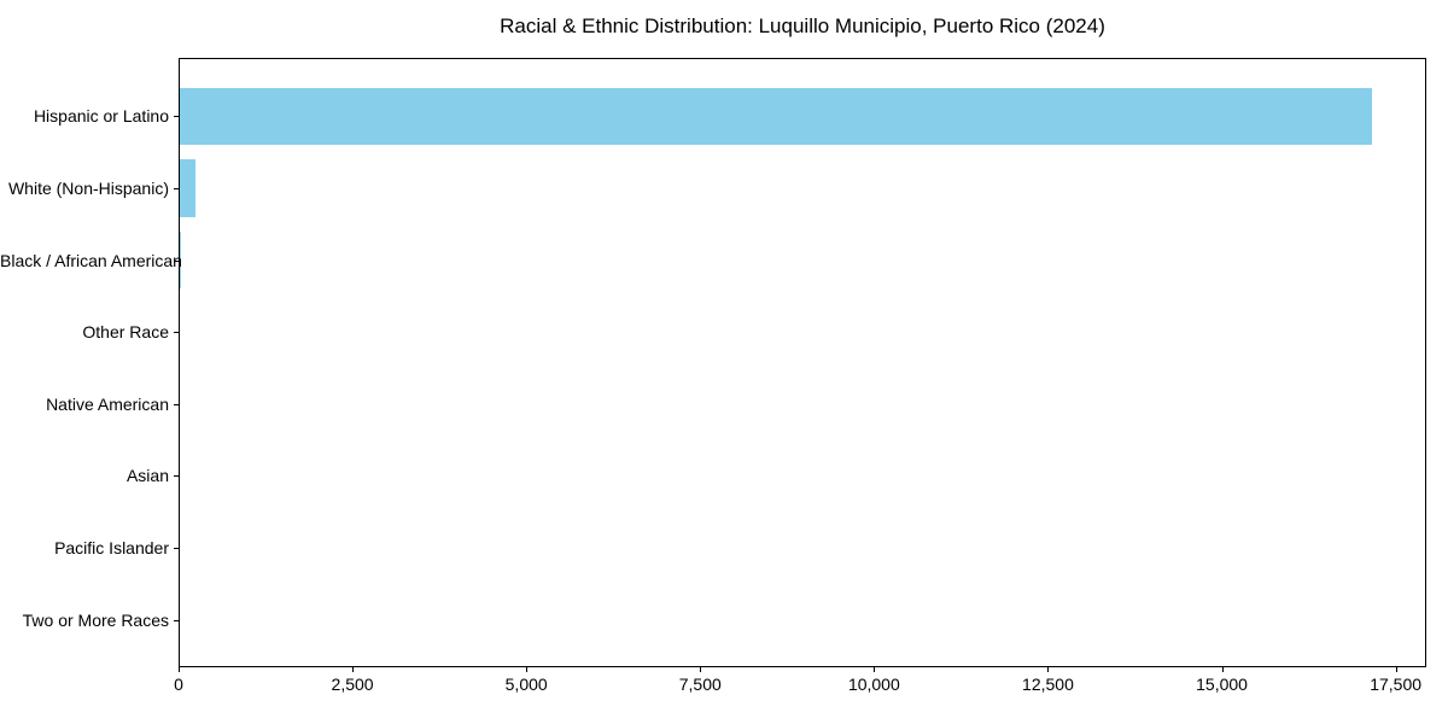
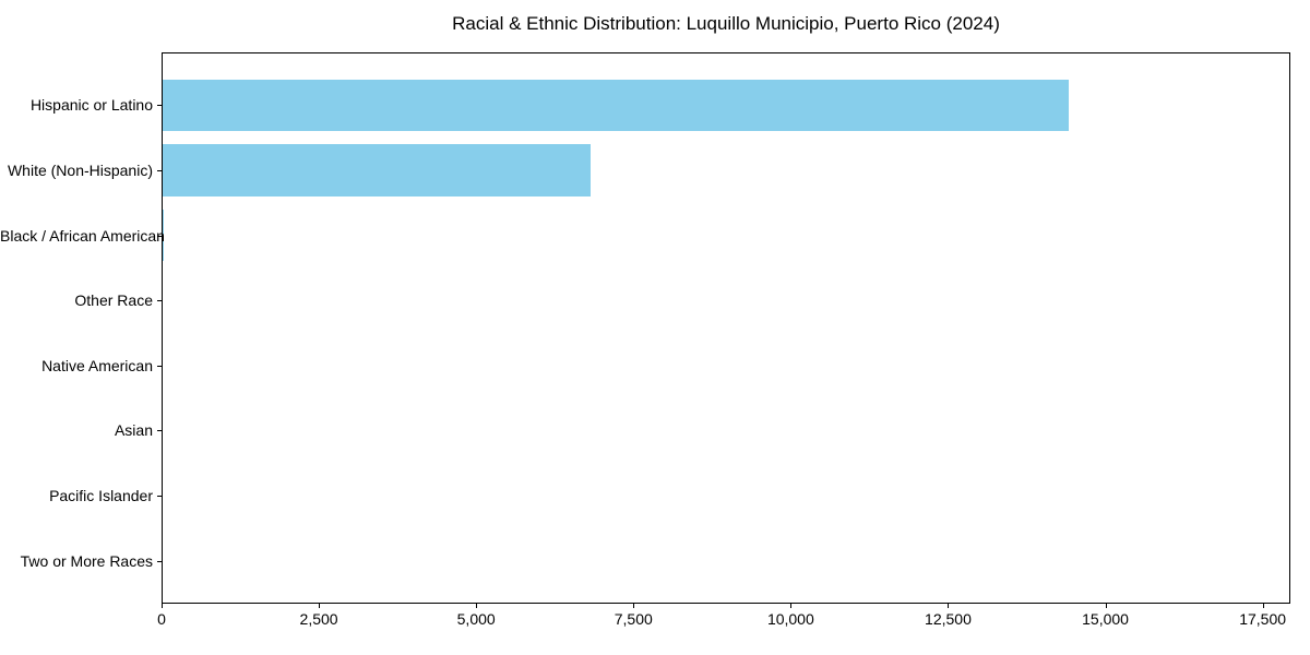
Hispanic or Latino: 17200 -> 14400
White (Non-Hispanic): 200 -> 6800
